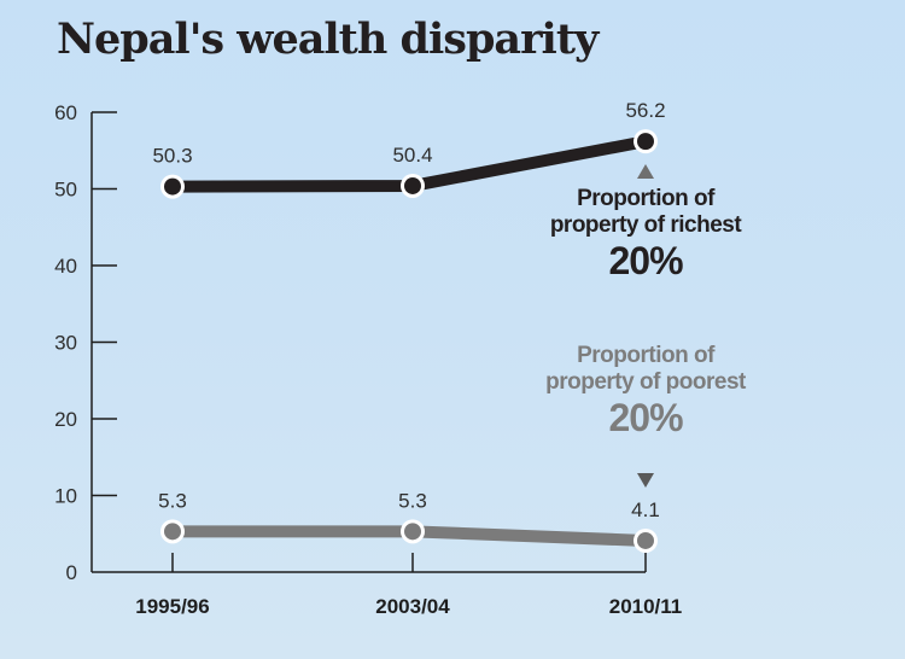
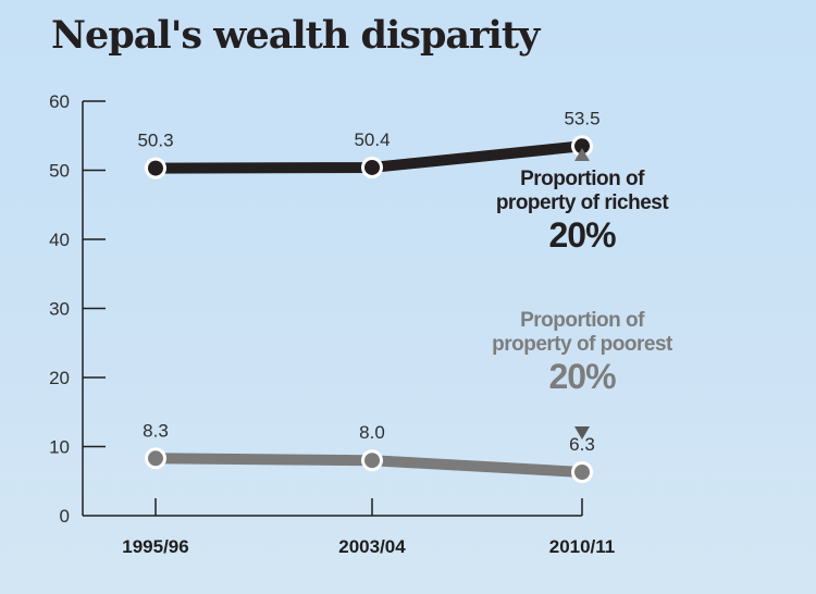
Proportion of property of poorest 20%/1995/96: 5.3 -> 8.3
Proportion of property of poorest 20%/2003/04: 5.3 -> 8.0
Proportion of property of richest 20%/2010/11: 56.2 -> 53.5
Proportion of property of poorest 20%/2010/11: 4.1 -> 6.3
